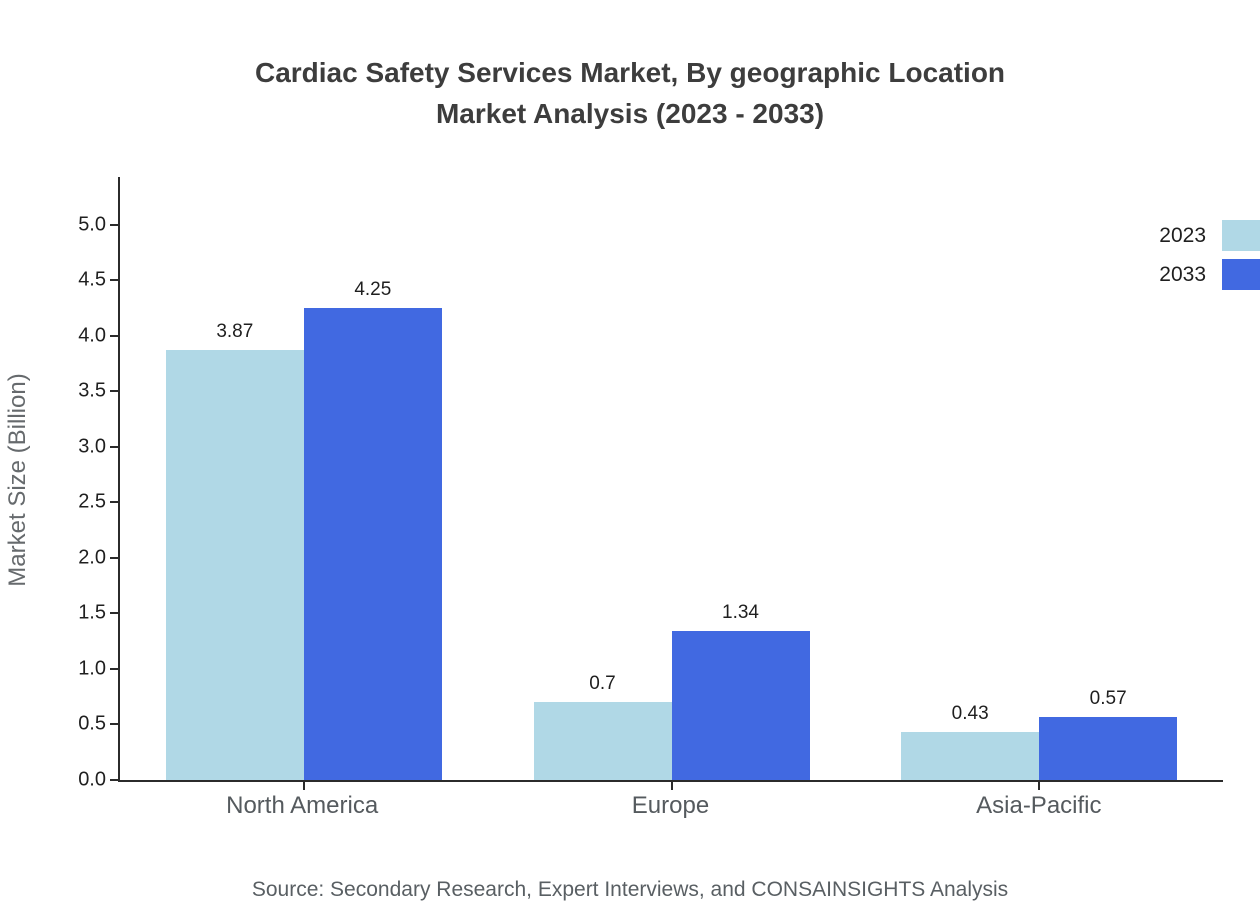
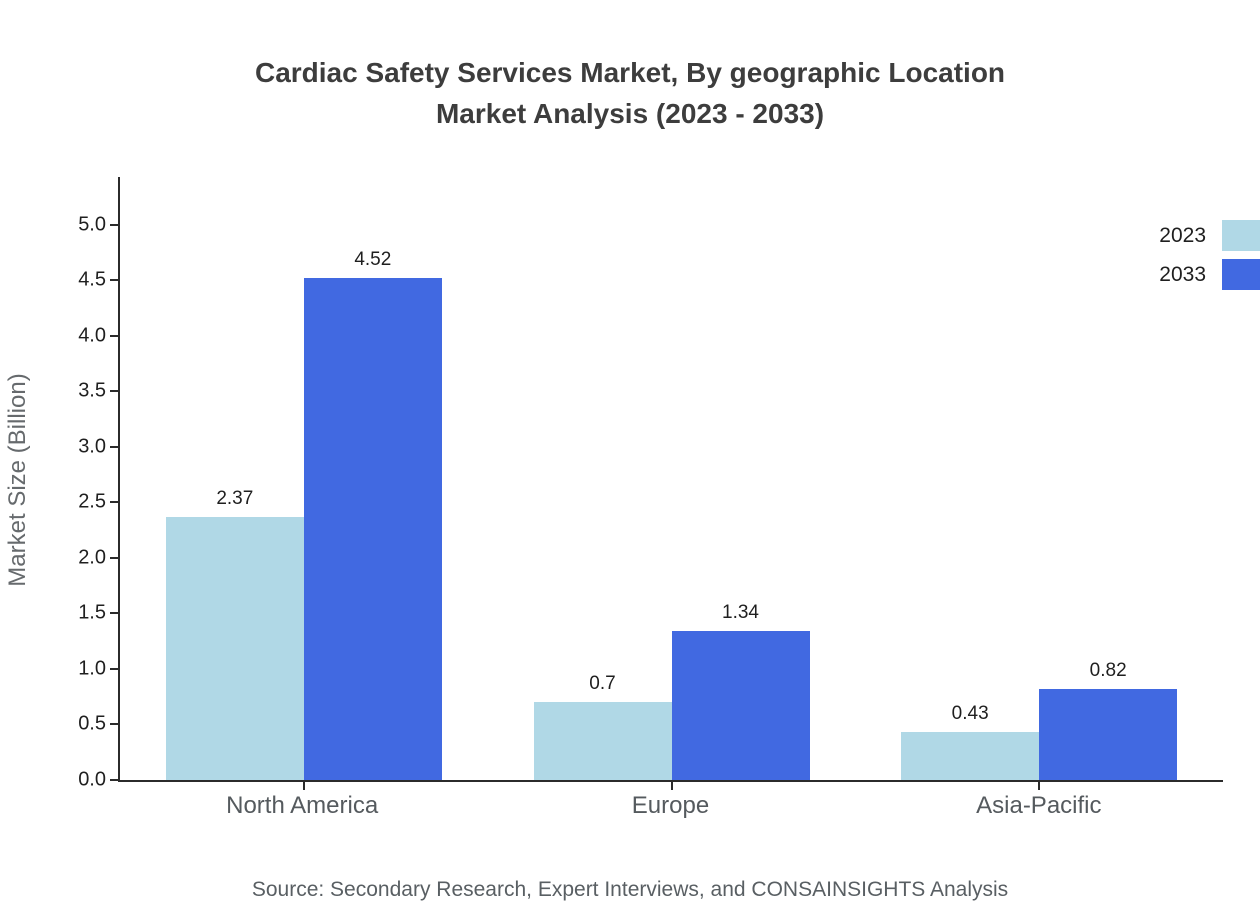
2023/North America: 3.87 -> 2.37
2033/North America: 4.25 -> 4.52
2033/Asia-Pacific: 0.57 -> 0.82
